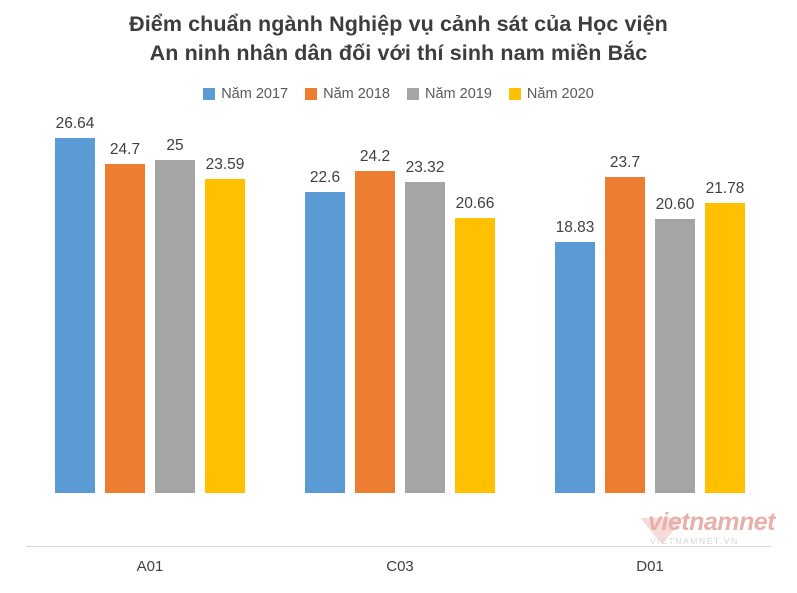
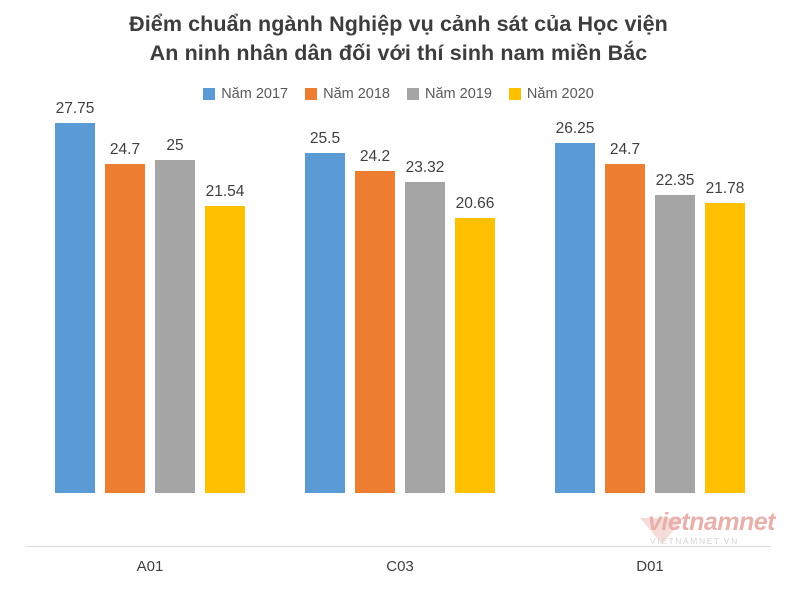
Năm 2017/A01: 26.64 -> 27.75
Năm 2020/A01: 23.59 -> 21.54
Năm 2017/C03: 22.6 -> 25.5
Năm 2017/D01: 18.83 -> 26.25
Năm 2018/D01: 23.7 -> 24.7
Năm 2019/D01: 20.60 -> 22.35
